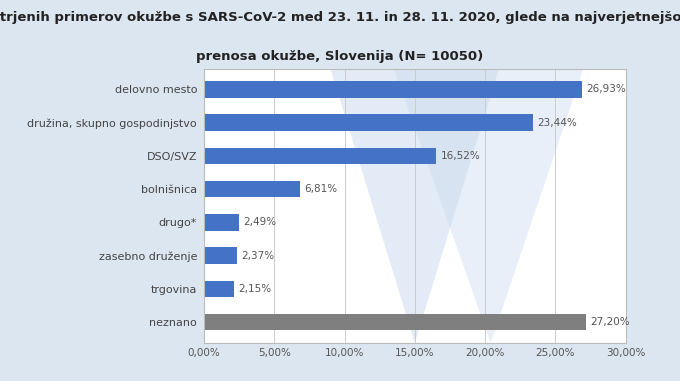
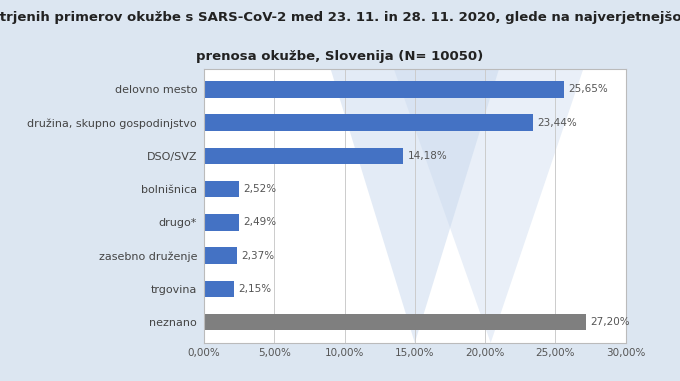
delovno mesto: 26,93% -> 25,65%
DSO/SVZ: 16,52% -> 14,18%
bolnišnica: 6,81% -> 2,52%
